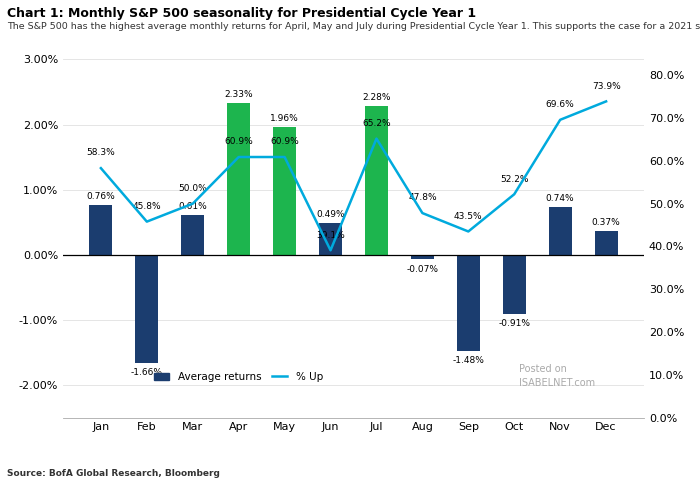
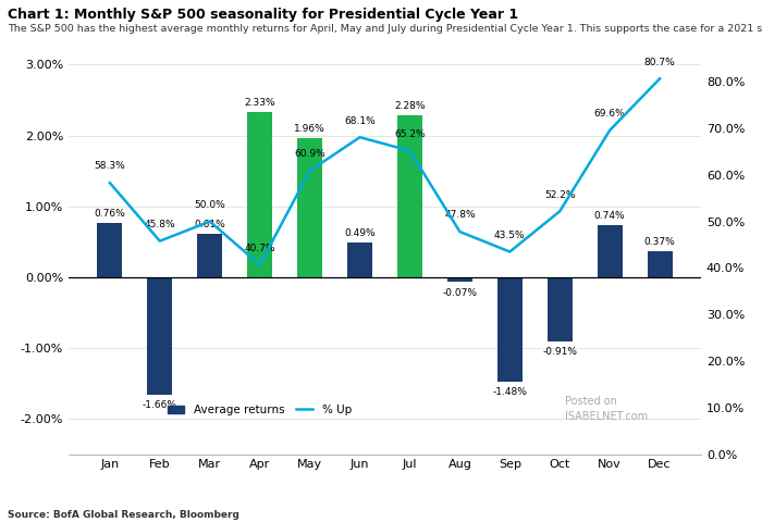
% Up/Apr: 60.9% -> 40.7%
% Up/Jun: 39.1% -> 68.1%
% Up/Dec: 73.9% -> 80.7%
